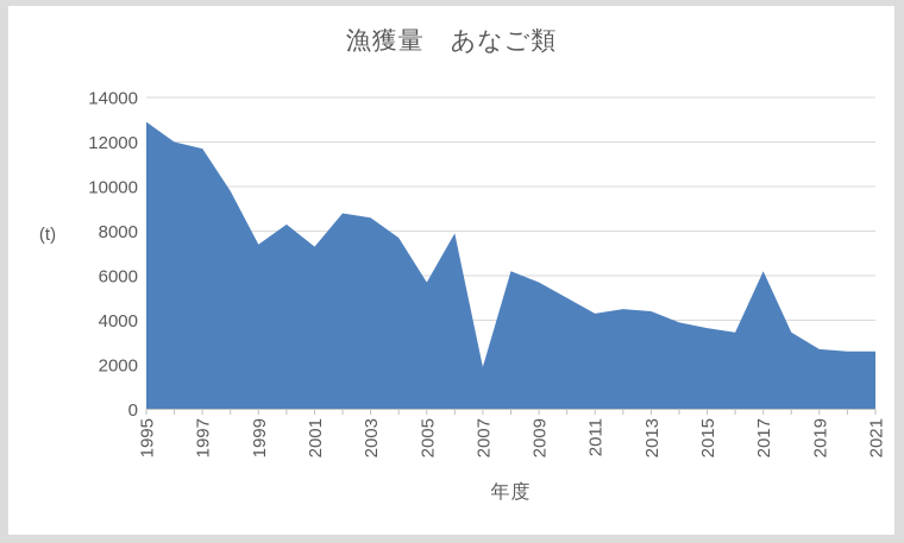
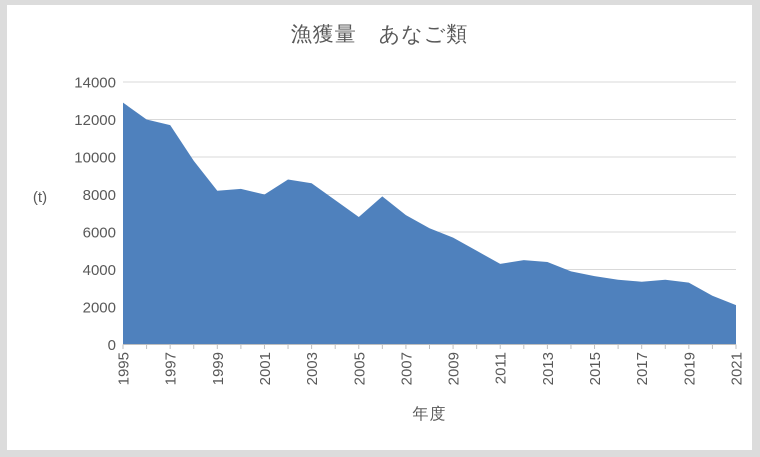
1999: 7400 -> 8200
2001: 7300 -> 8000
2005: 5700 -> 6800
2007: 1900 -> 6900
2017: 6200 -> 3400
2019: 2700 -> 3300
2021: 2600 -> 2100
